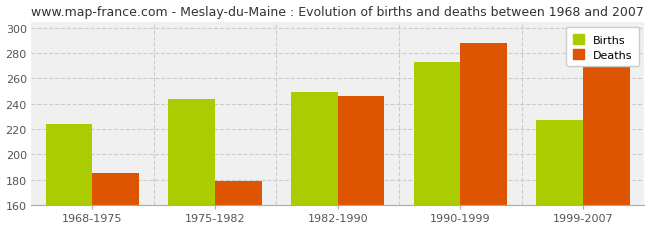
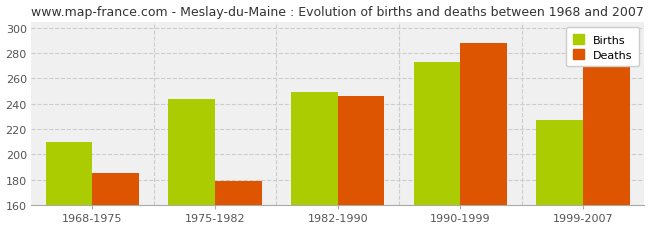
Births/1968-1975: 224 -> 210
